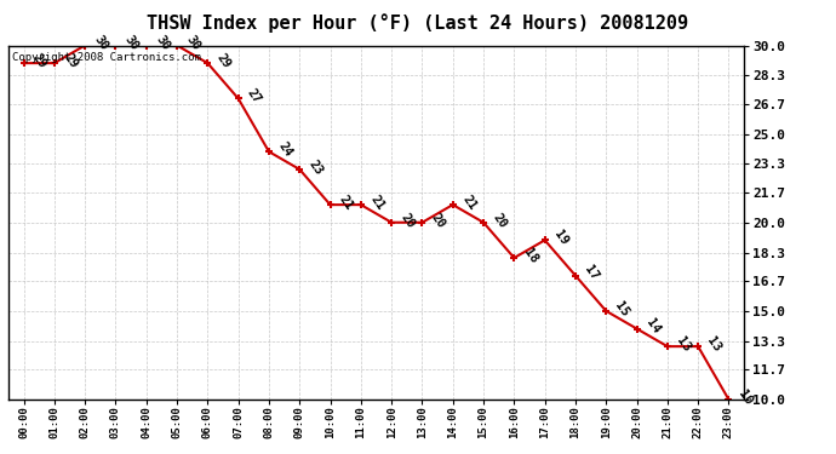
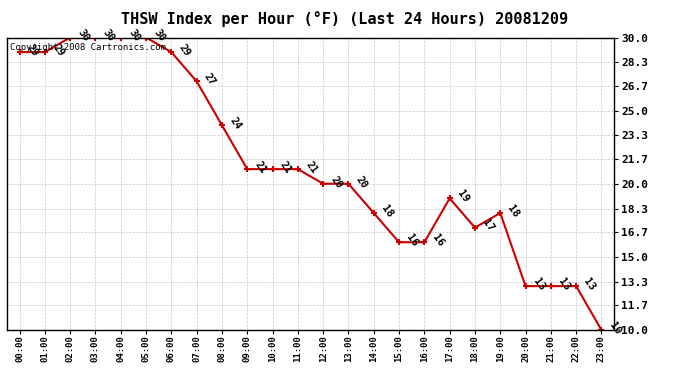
09:00: 23 -> 21
14:00: 21 -> 18
15:00: 20 -> 16
16:00: 18 -> 16
19:00: 15 -> 18
20:00: 14 -> 13
